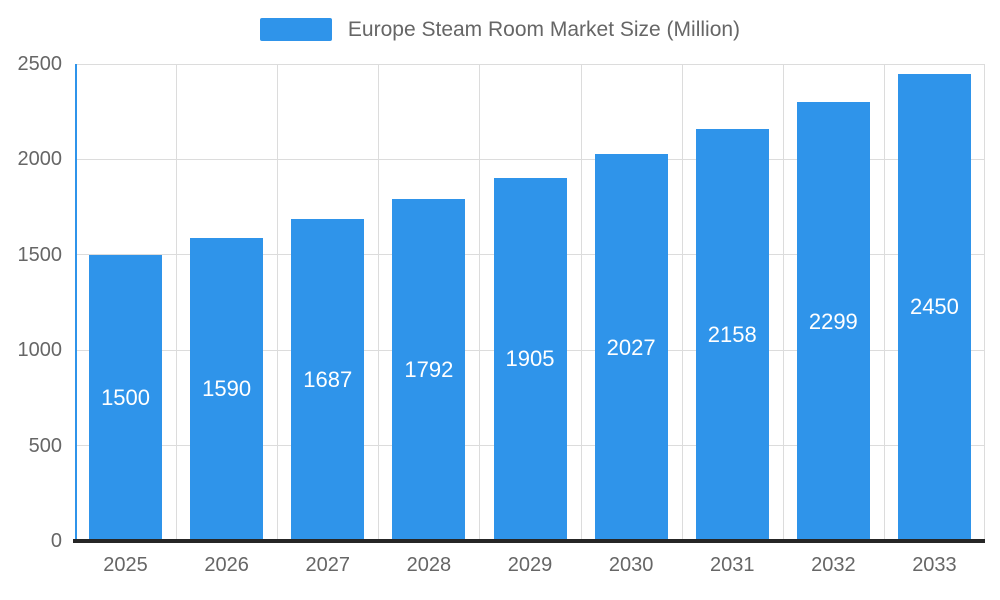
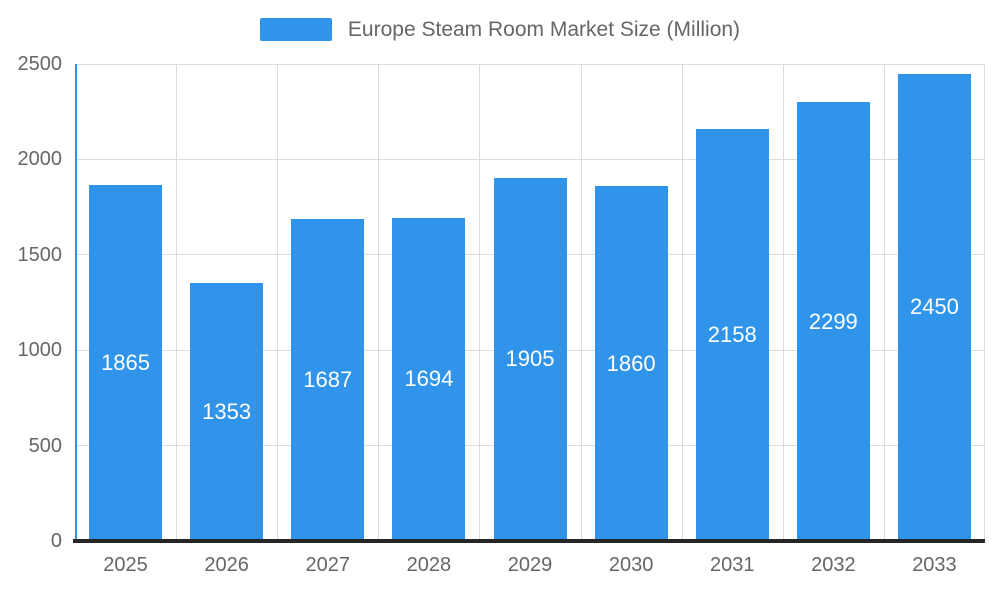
2025: 1500 -> 1865
2026: 1590 -> 1353
2028: 1792 -> 1694
2030: 2027 -> 1860
